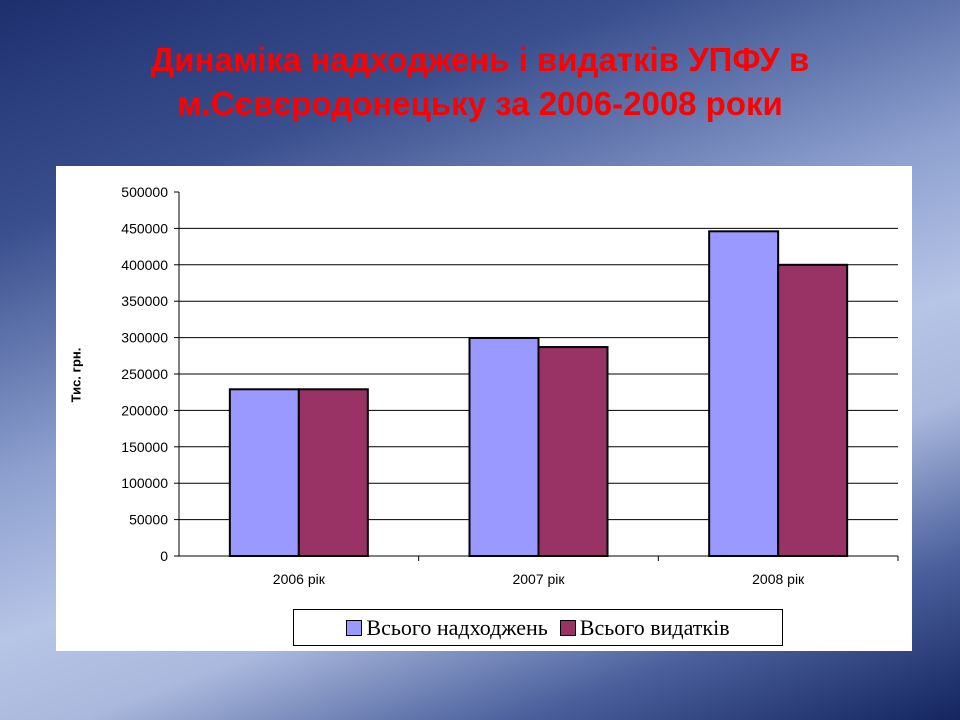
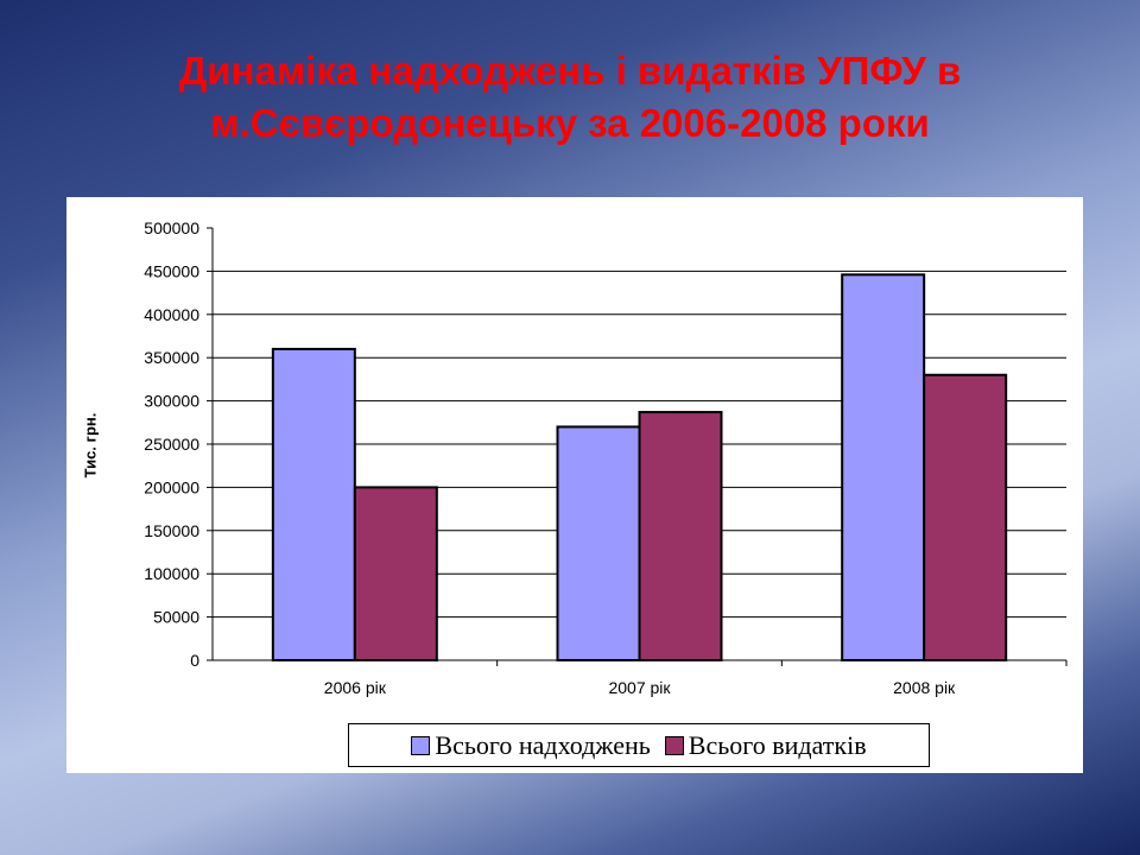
Всього надходжень/2006 рік: 230000 -> 360000
Всього видатків/2006 рік: 230000 -> 200000
Всього надходжень/2007 рік: 300000 -> 270000
Всього видатків/2008 рік: 400000 -> 330000
